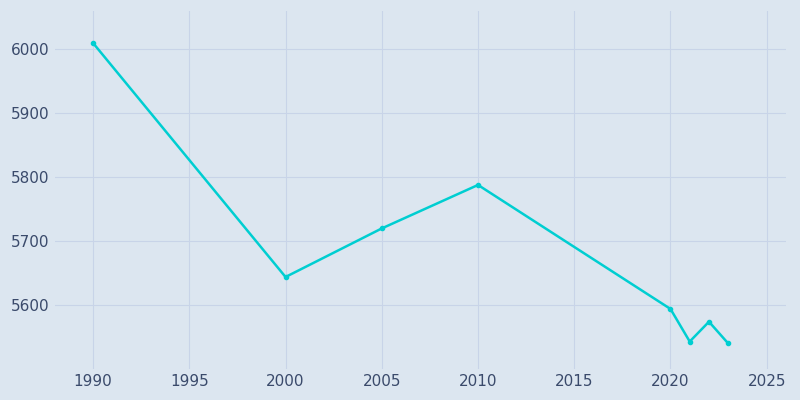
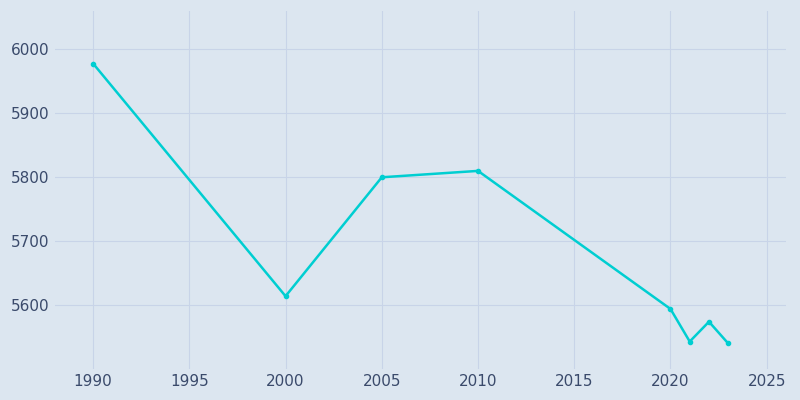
1990: 6010 -> 5978
2000: 5644 -> 5614
2005: 5720 -> 5800
2010: 5788 -> 5810
